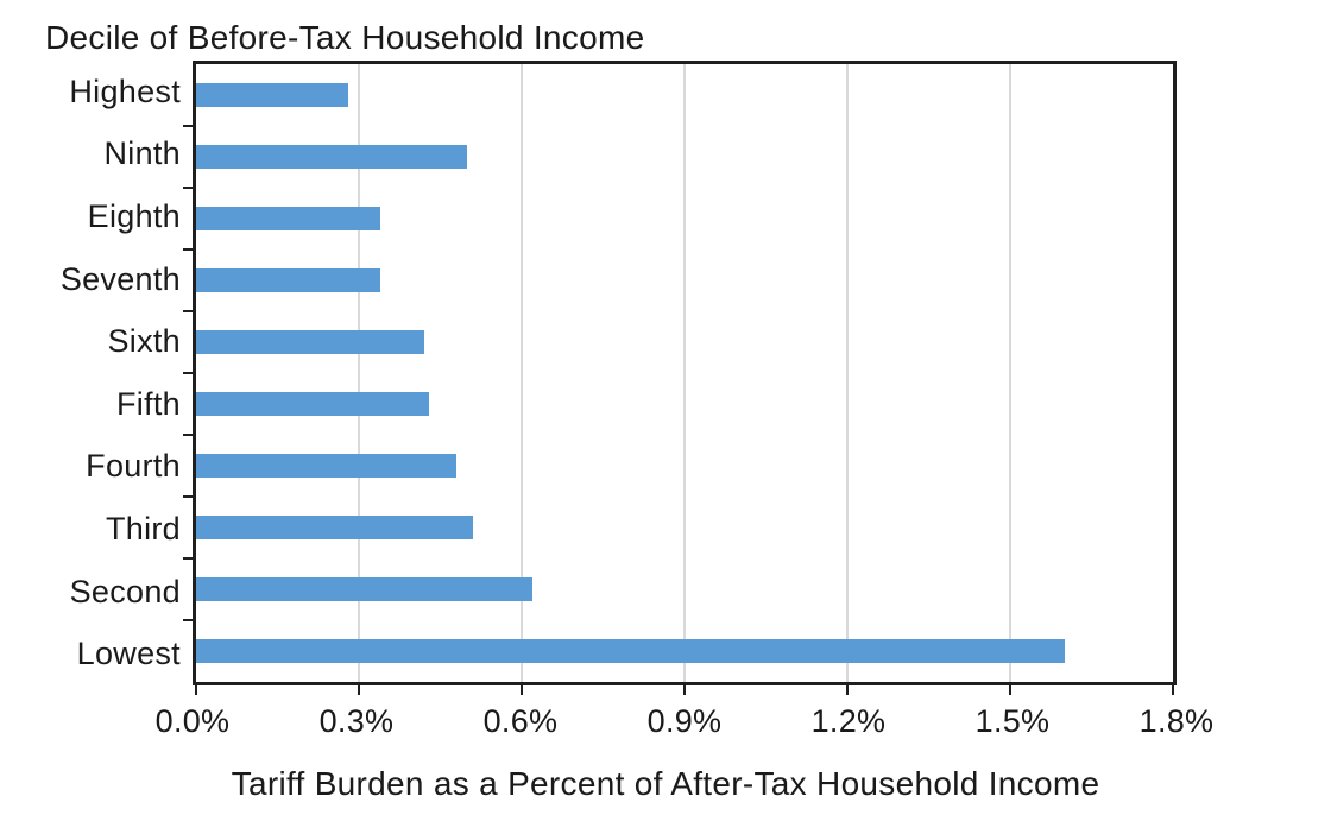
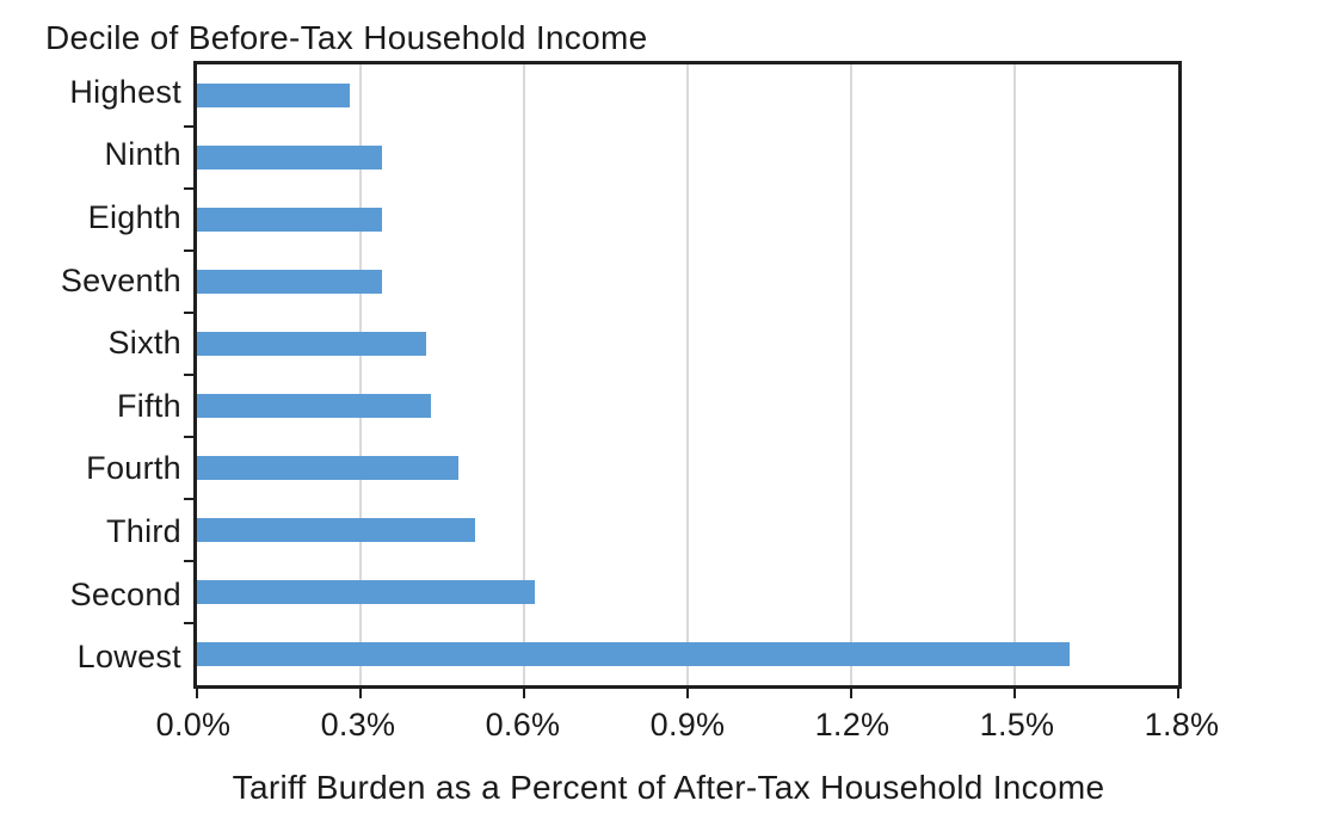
Ninth: 0.50% -> 0.34%
